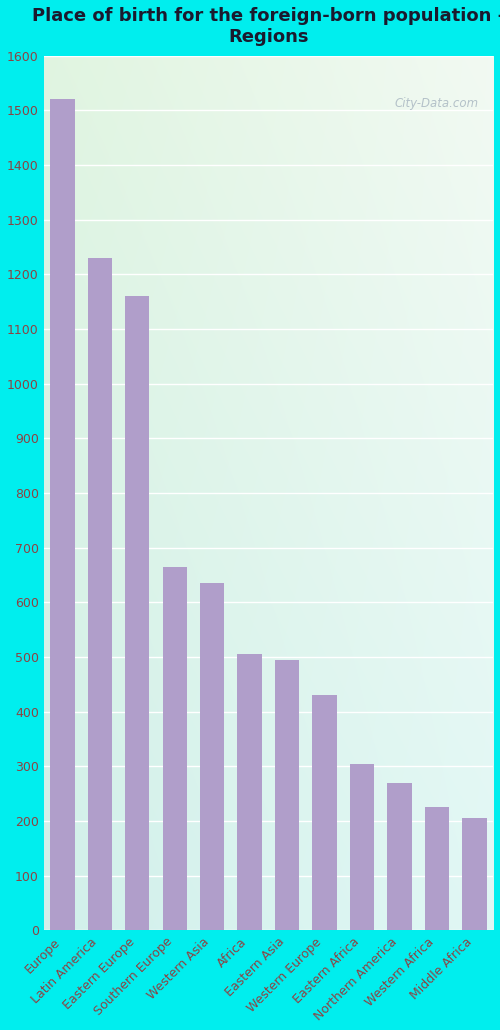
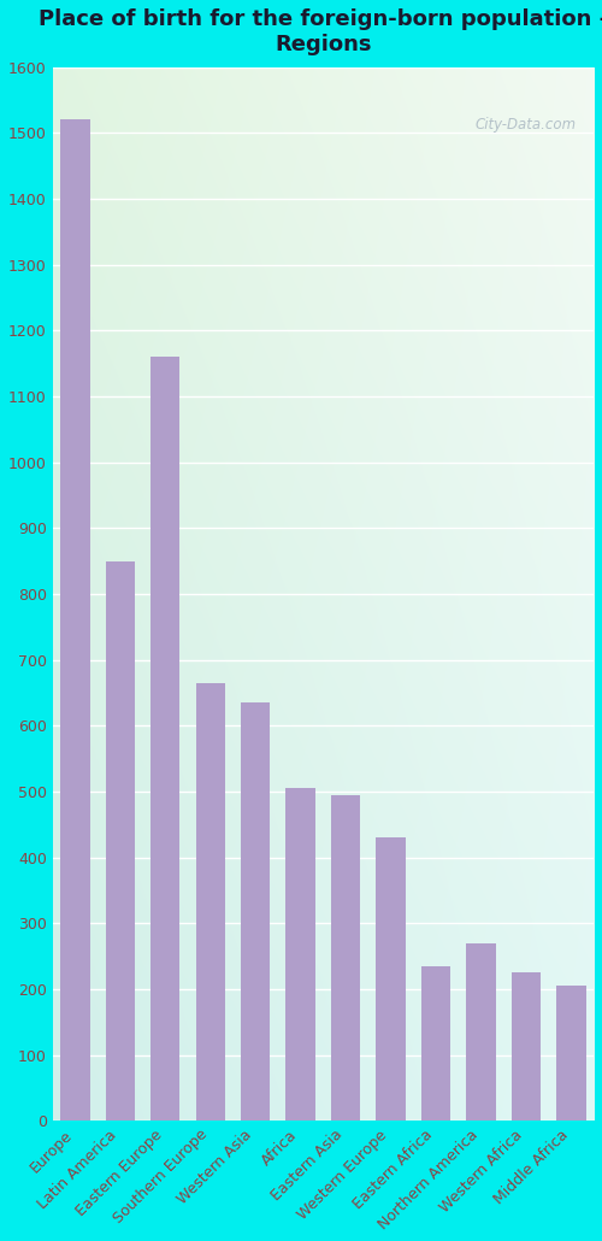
Latin America: 1230 -> 850
Eastern Africa: 305 -> 234
